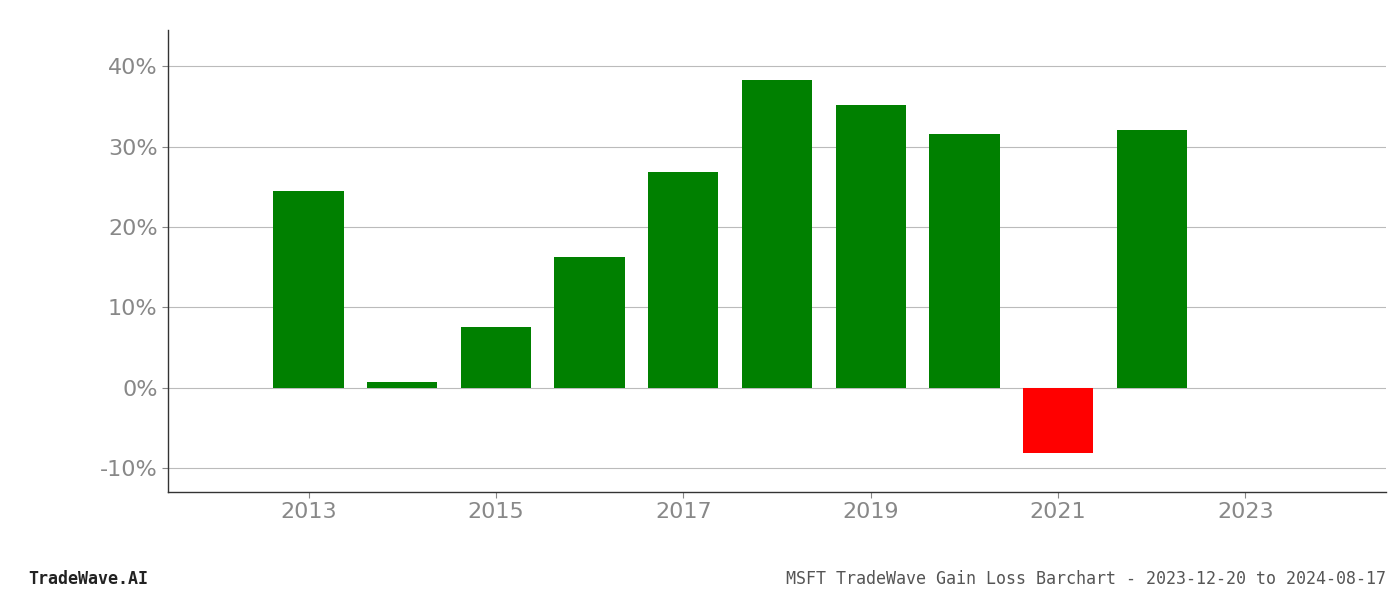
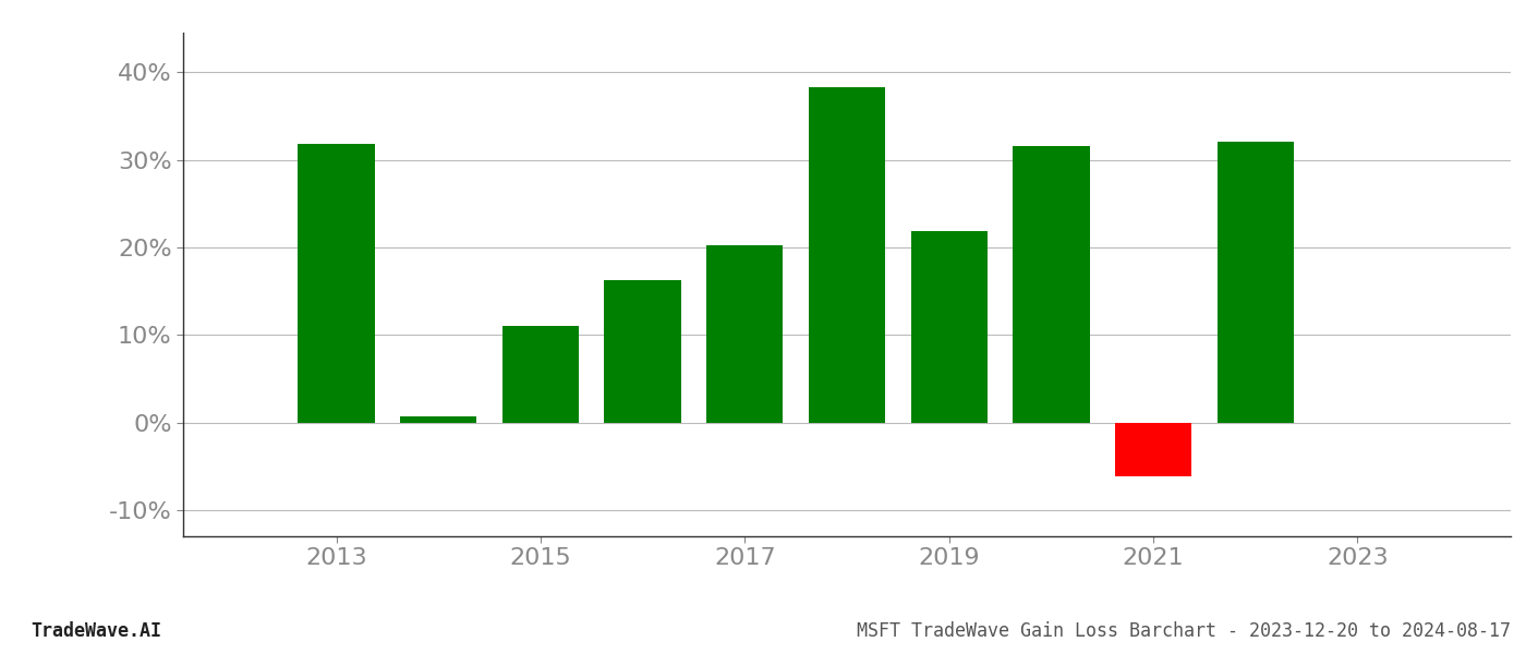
2013: 24.5% -> 31.8%
2015: 7.5% -> 11.0%
2017: 26.8% -> 20.2%
2019: 35.2% -> 21.8%
2021: -8.2% -> -6.2%
